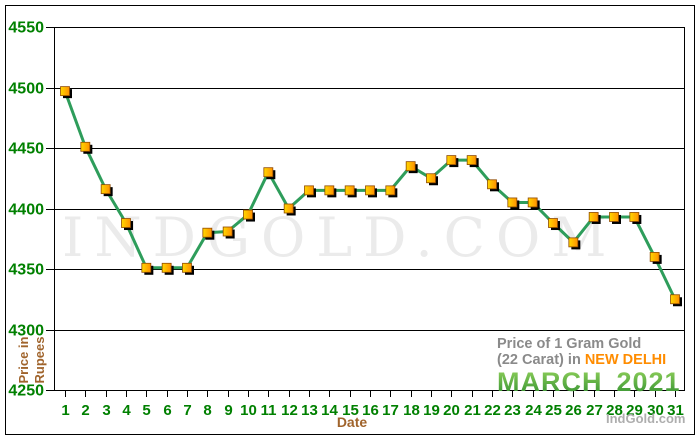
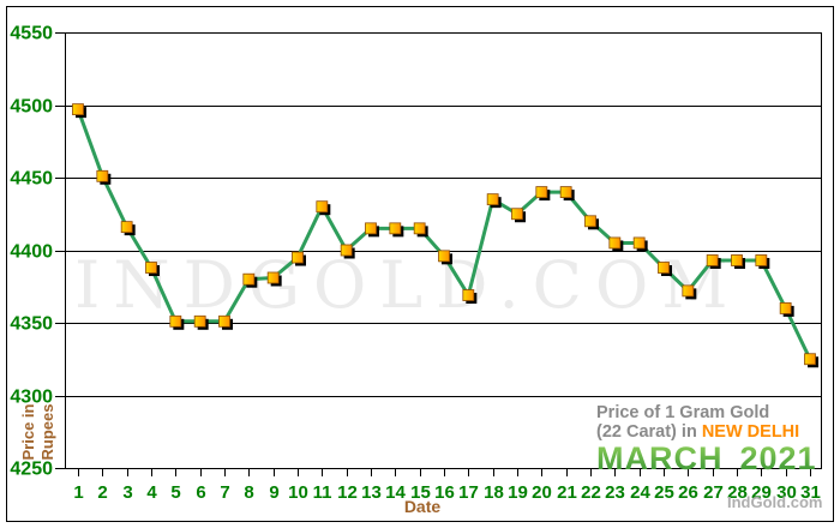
16: 4415 -> 4396
17: 4415 -> 4369
